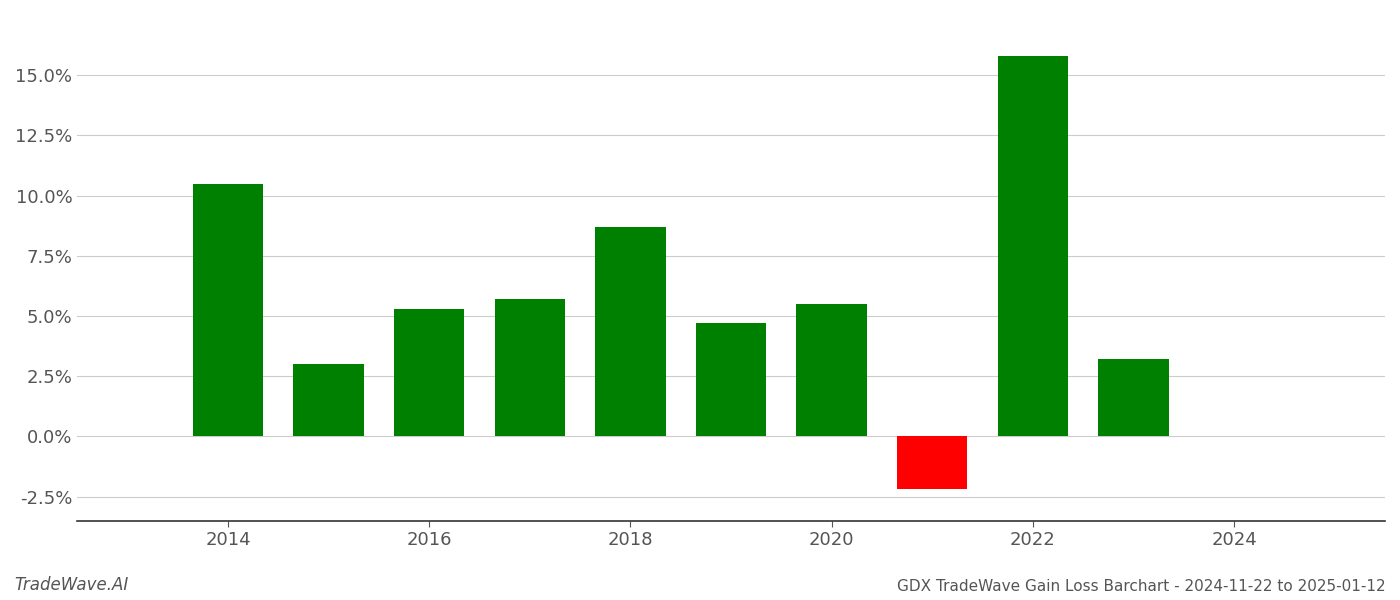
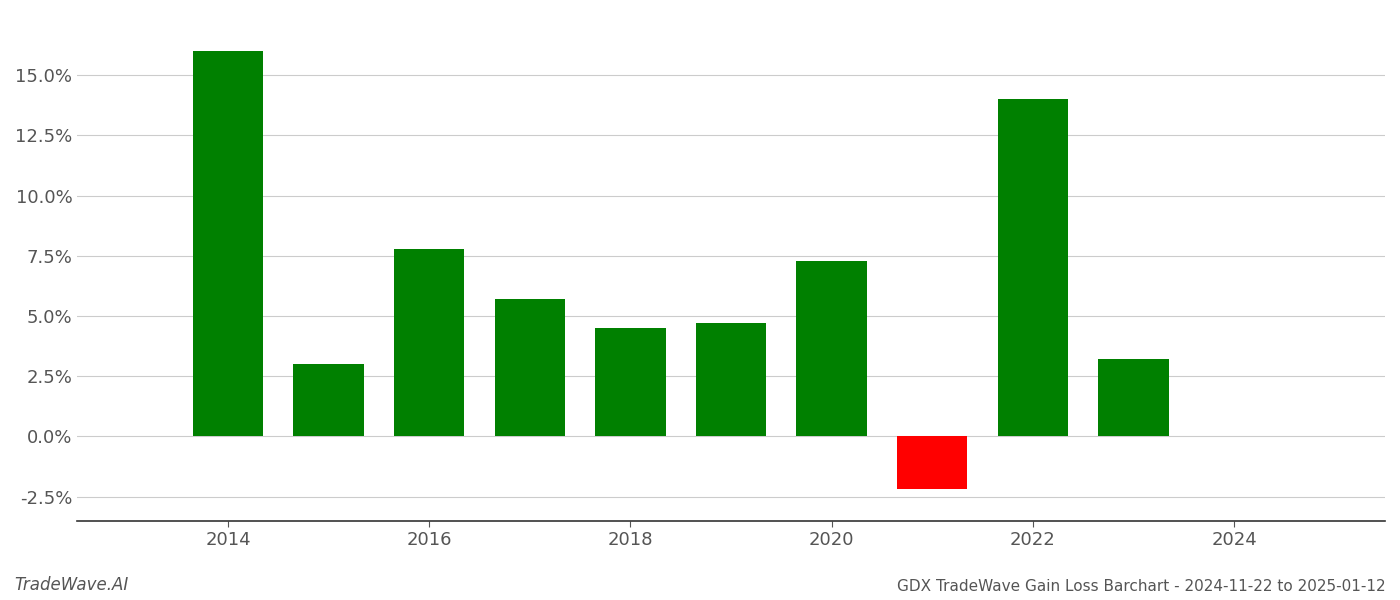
2014: 10.5% -> 16.0%
2016: 5.3% -> 7.8%
2018: 8.7% -> 4.5%
2020: 5.5% -> 7.3%
2022: 15.8% -> 14.0%
